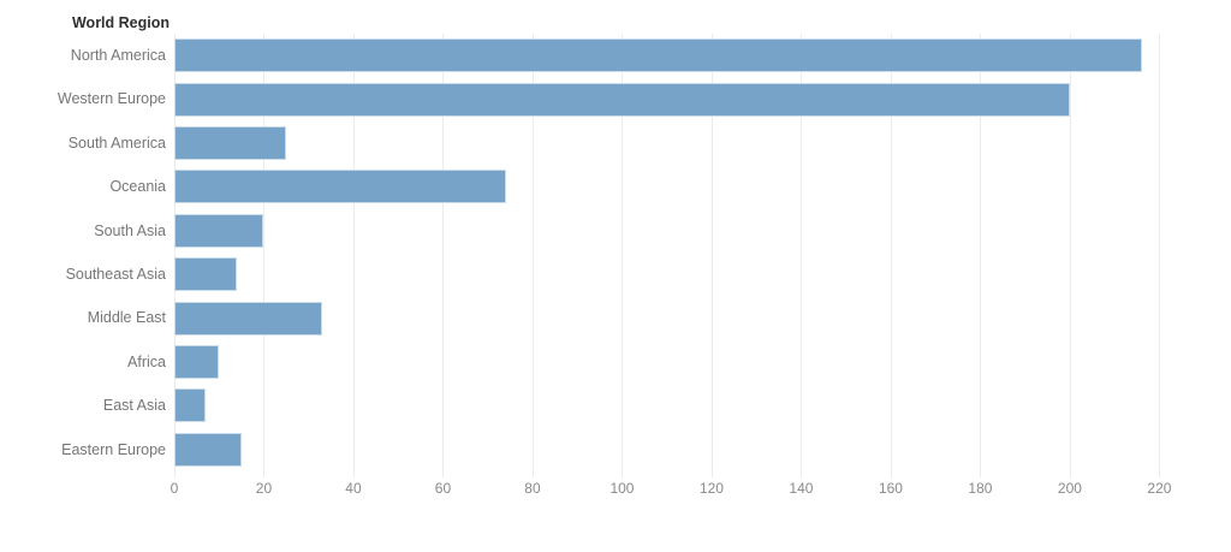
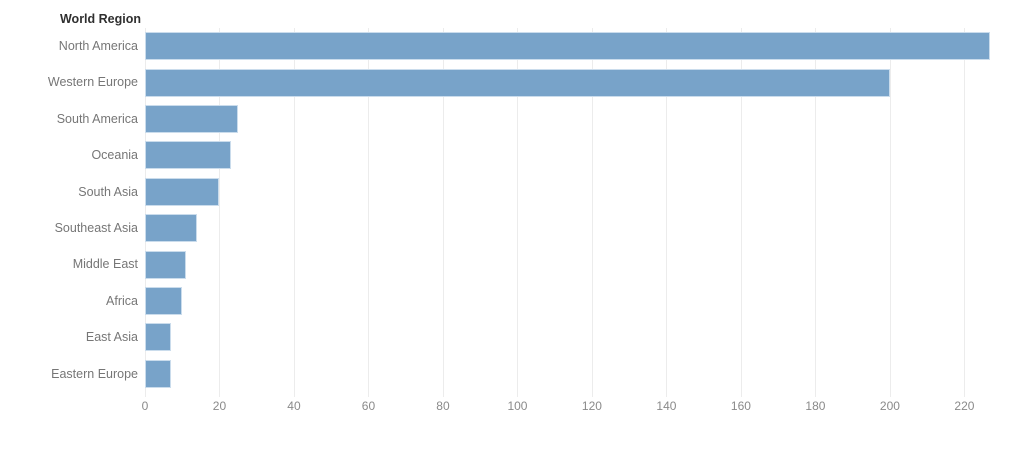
North America: 216 -> 227
Oceania: 74 -> 23
Middle East: 33 -> 11
Eastern Europe: 15 -> 7
